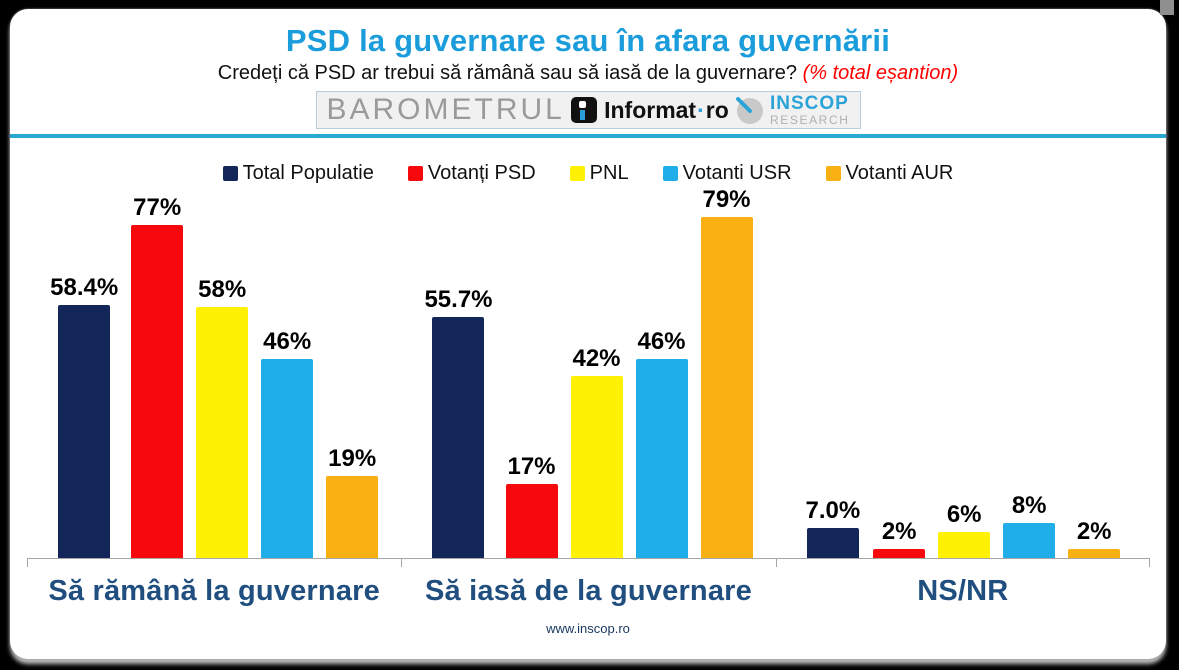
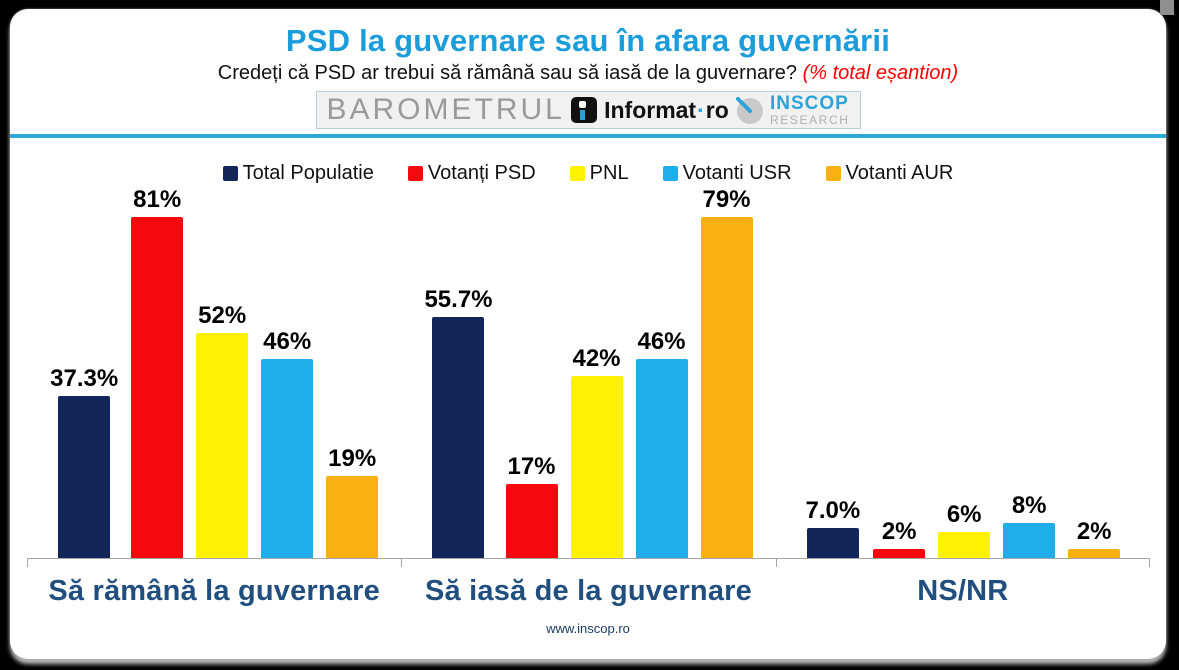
Total Populatie/Să rămână la guvernare: 58.4% -> 37.3%
Votanți PSD/Să rămână la guvernare: 77% -> 81%
PNL/Să rămână la guvernare: 58% -> 52%
